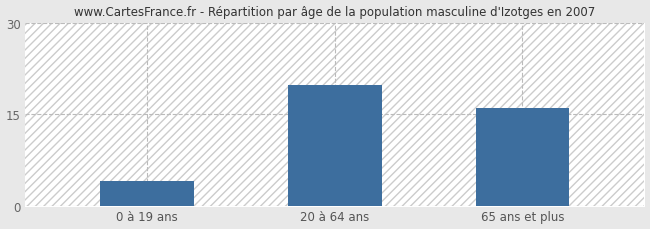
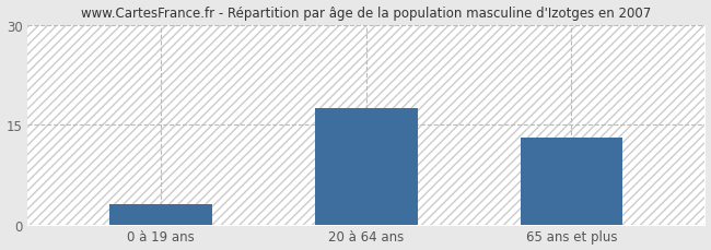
0 à 19 ans: 4.0 -> 3.0
20 à 64 ans: 19.8 -> 17.5
65 ans et plus: 16.0 -> 13.0
